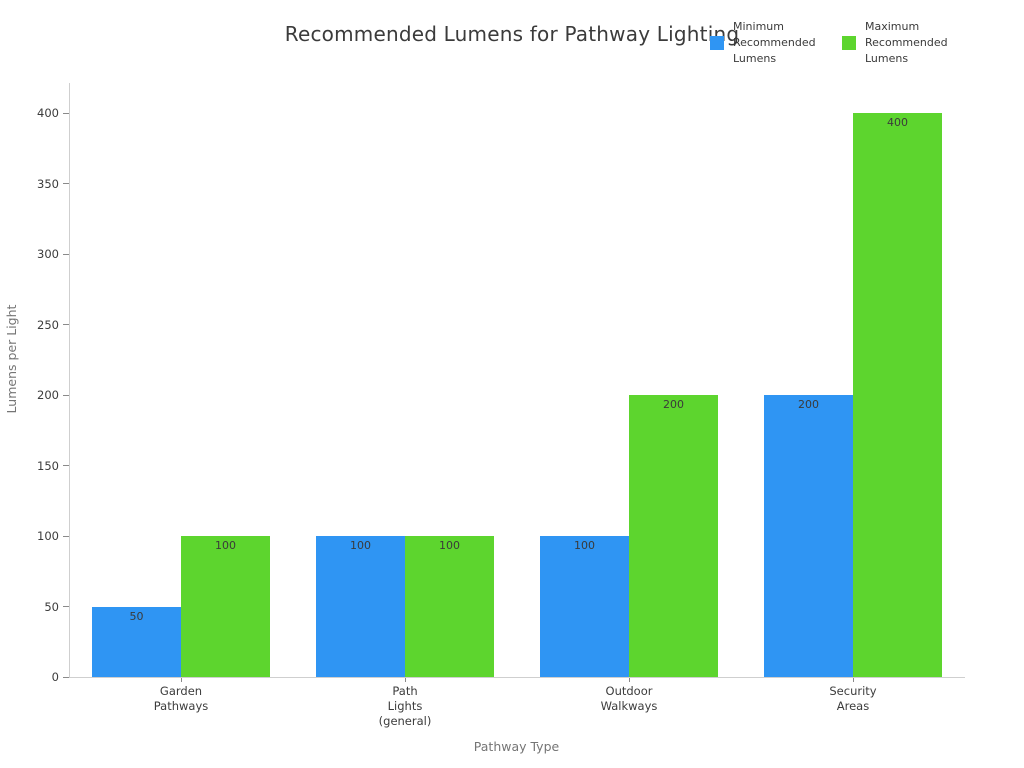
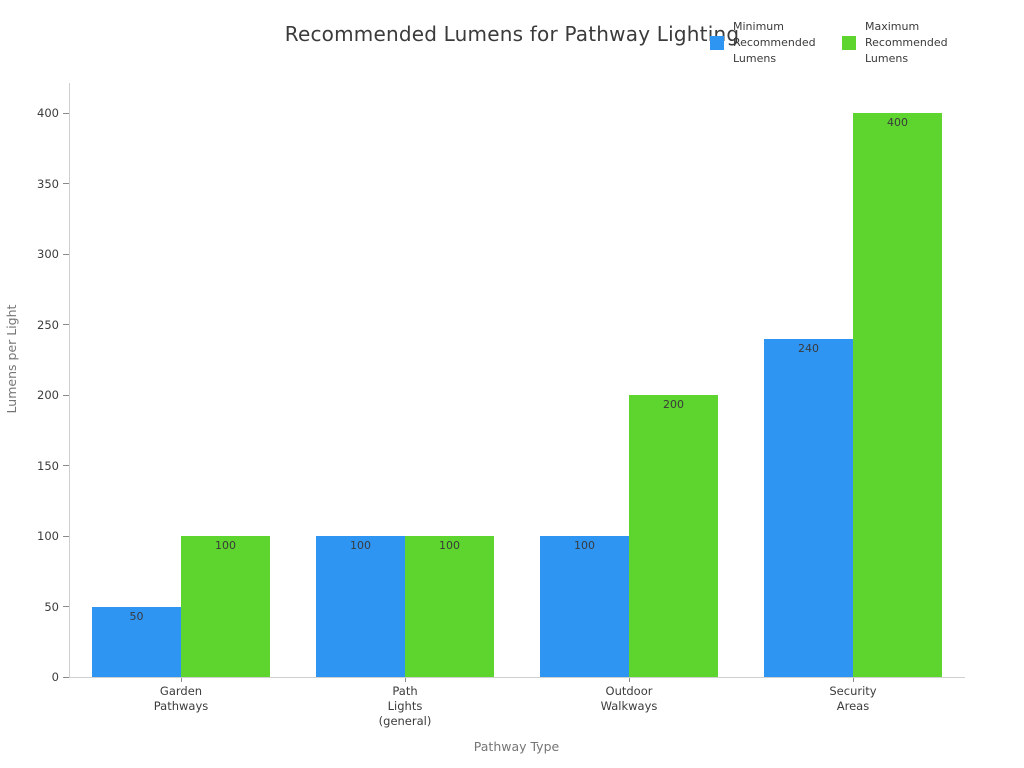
Minimum Recommended Lumens/Security Areas: 200 -> 240
